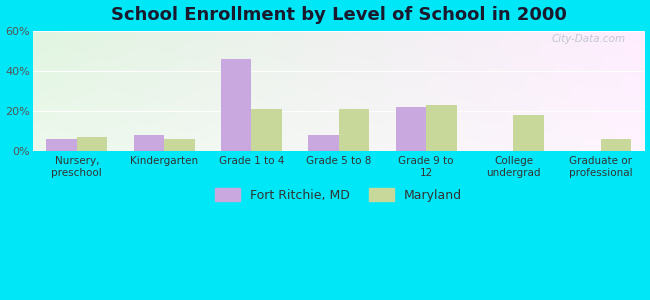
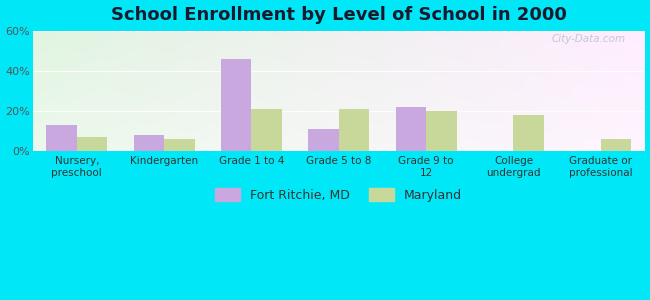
Fort Ritchie, MD/Nursery, preschool: 6% -> 13%
Fort Ritchie, MD/Grade 5 to 8: 8% -> 11%
Maryland/Grade 9 to 12: 23% -> 20%
